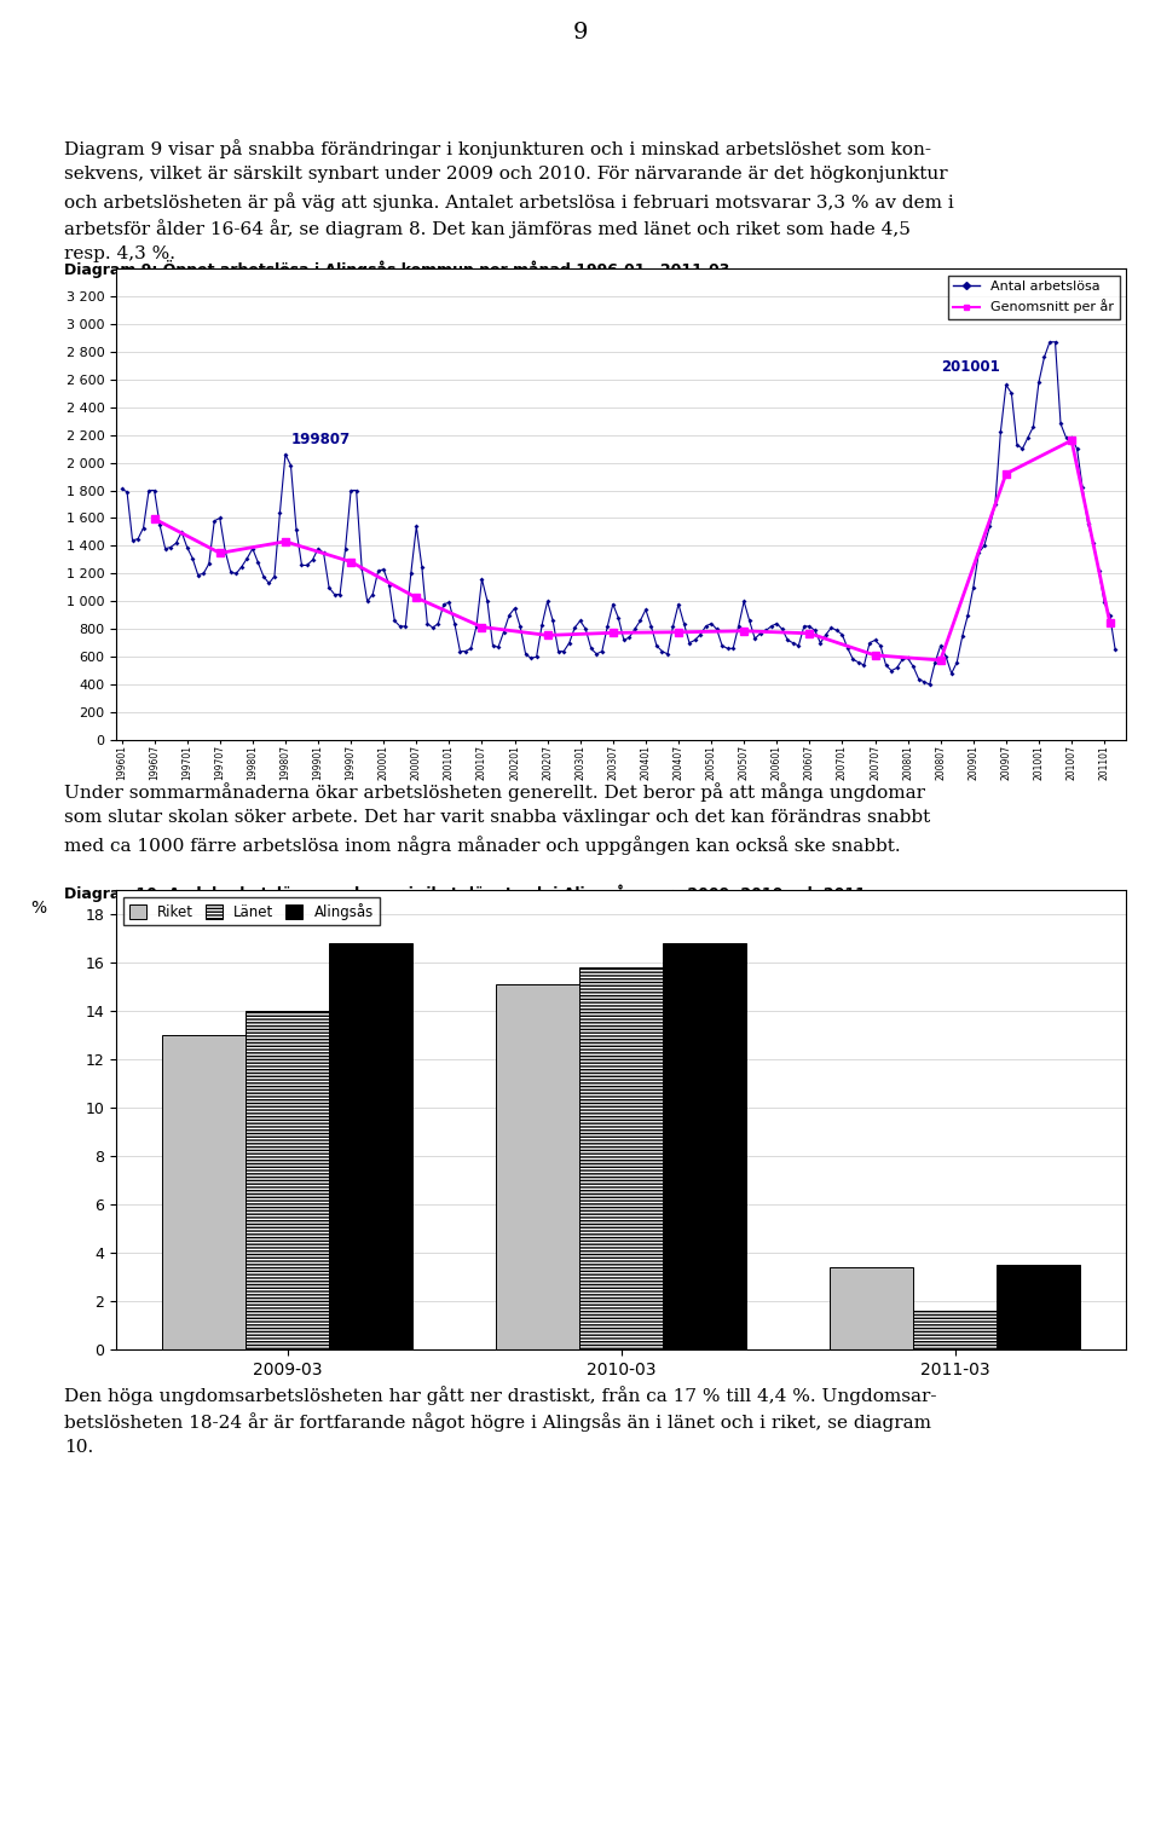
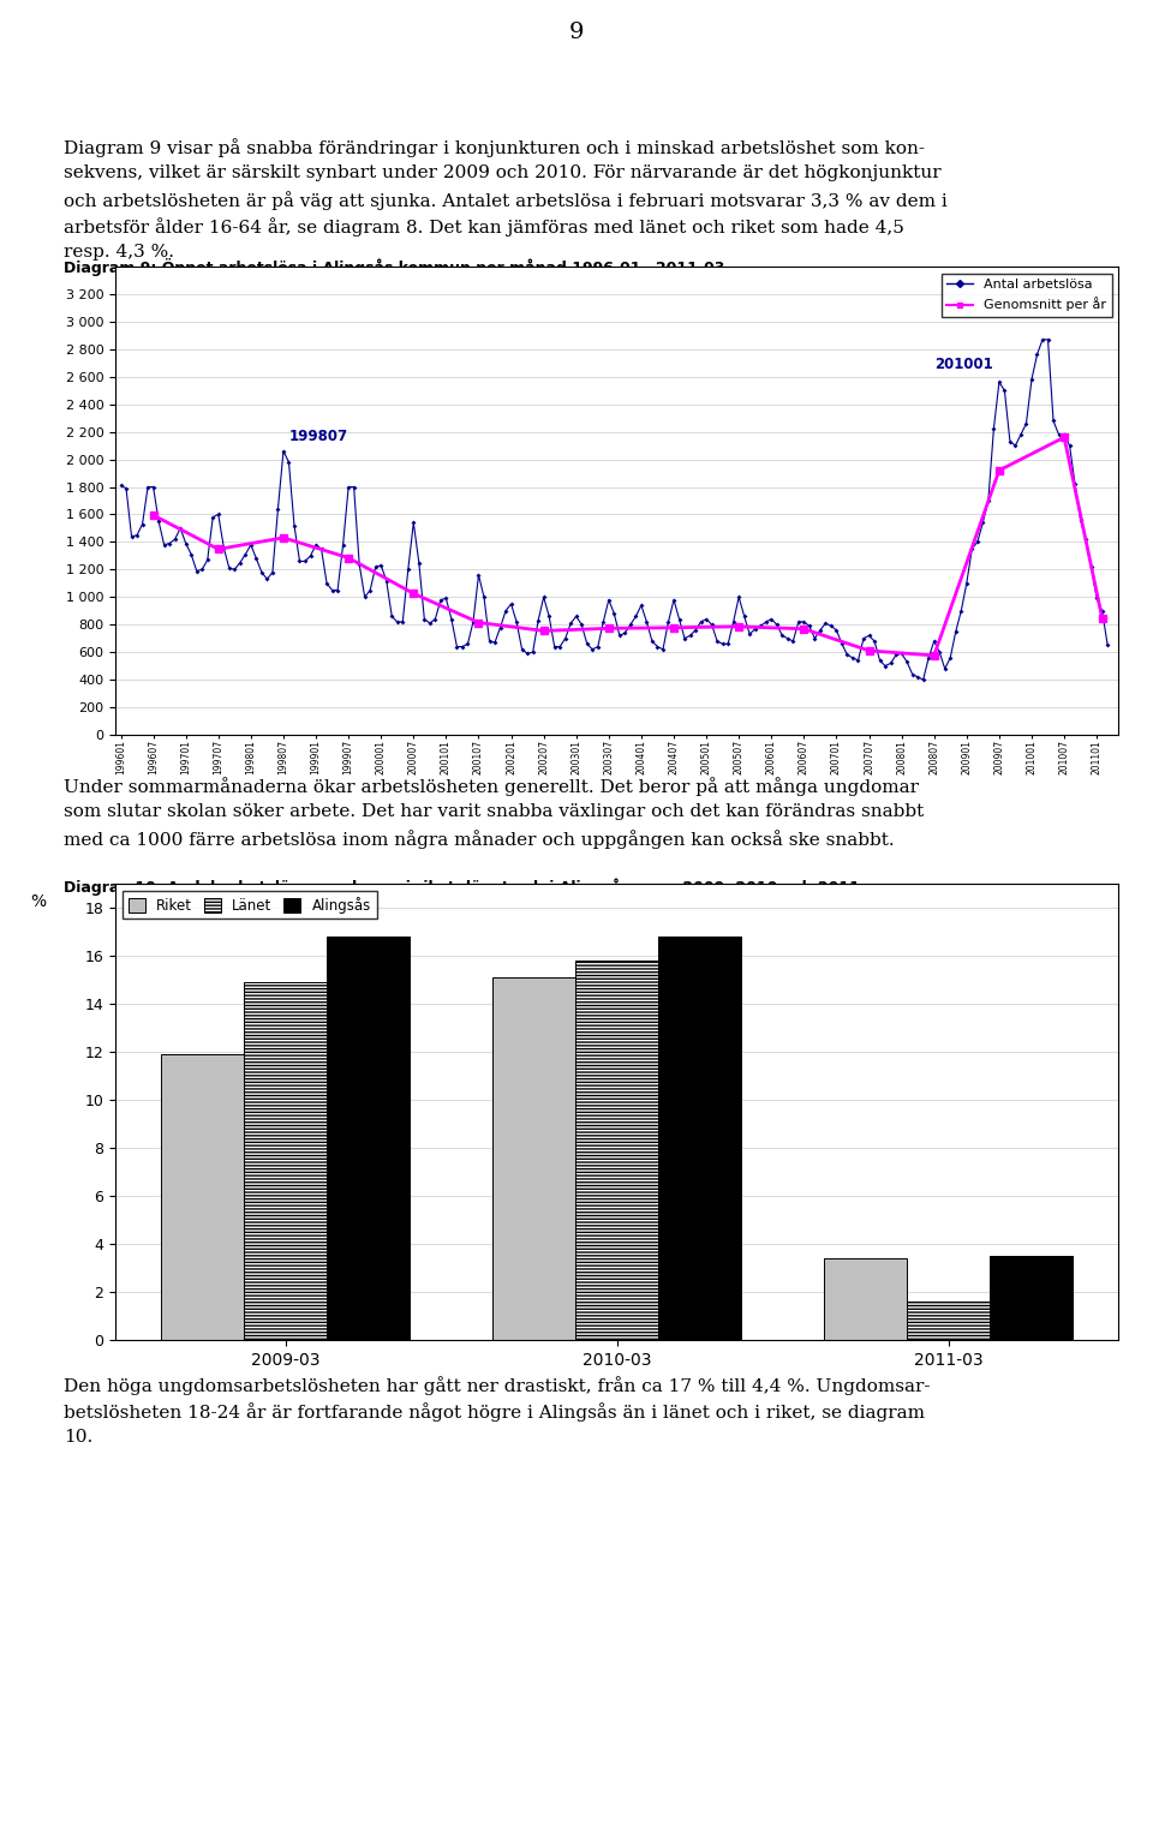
Riket/2009-03: 13.0 -> 11.9
Länet/2009-03: 14.0 -> 14.9
